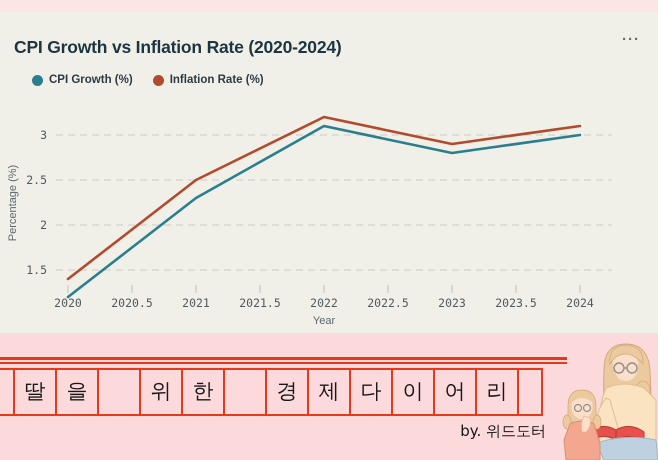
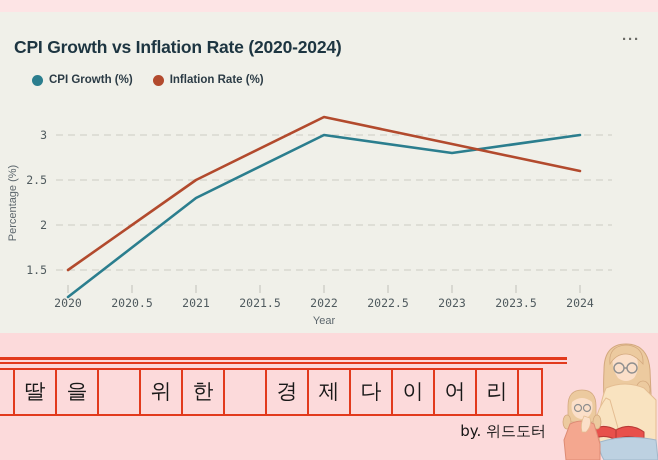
Inflation Rate (%)/2020: 1.4 -> 1.5
CPI Growth (%)/2022: 3.1 -> 3.0
Inflation Rate (%)/2024: 3.1 -> 2.6
